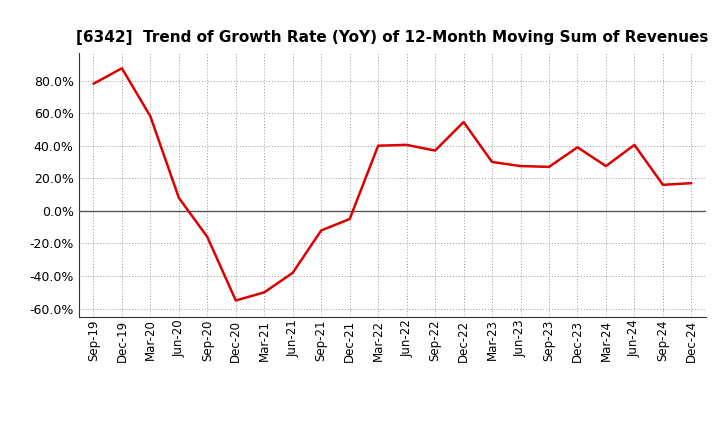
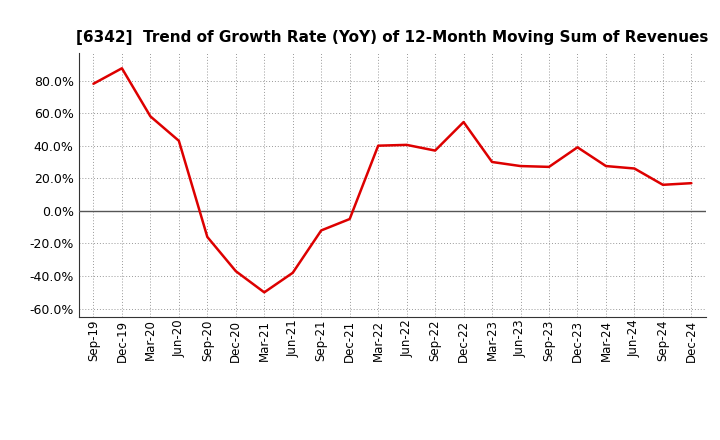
Jun-20: 8% -> 43%
Dec-20: -55% -> -37%
Jun-24: 41% -> 26%
